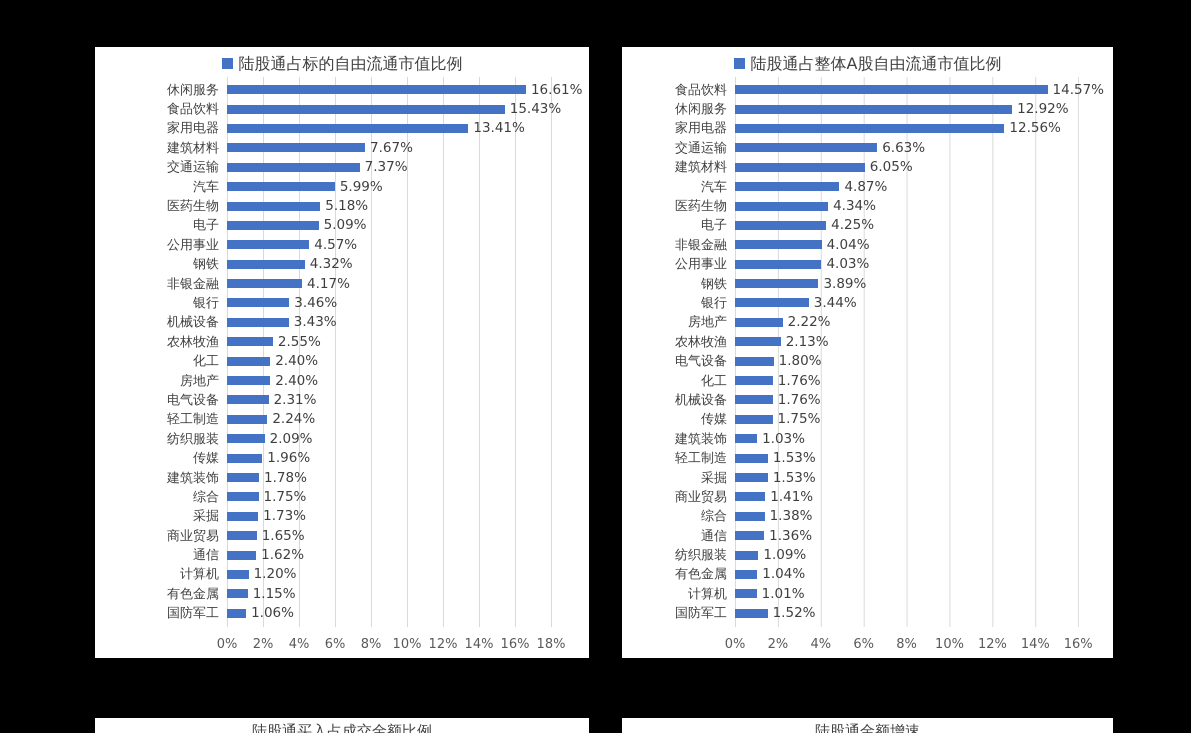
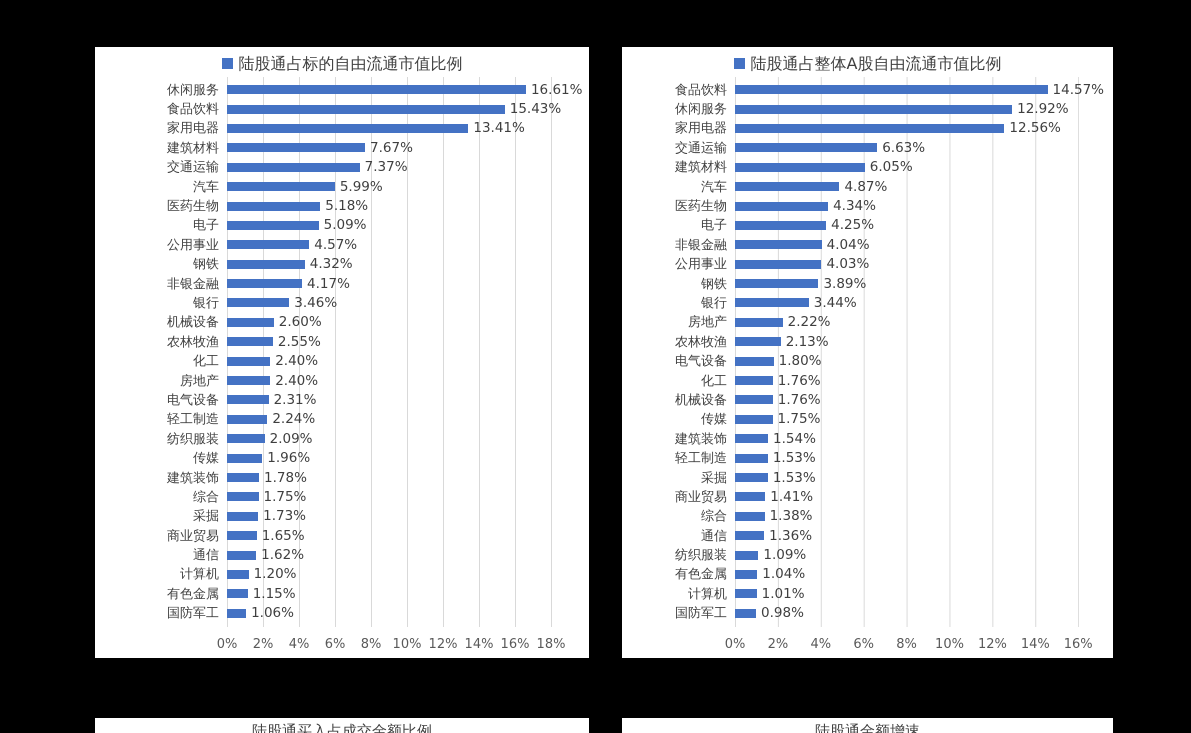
陆股通占标的自由流通市值比例/机械设备: 3.43% -> 2.60%
陆股通占整体A股自由流通市值比例/建筑装饰: 1.03% -> 1.54%
陆股通占整体A股自由流通市值比例/国防军工: 1.52% -> 0.98%
